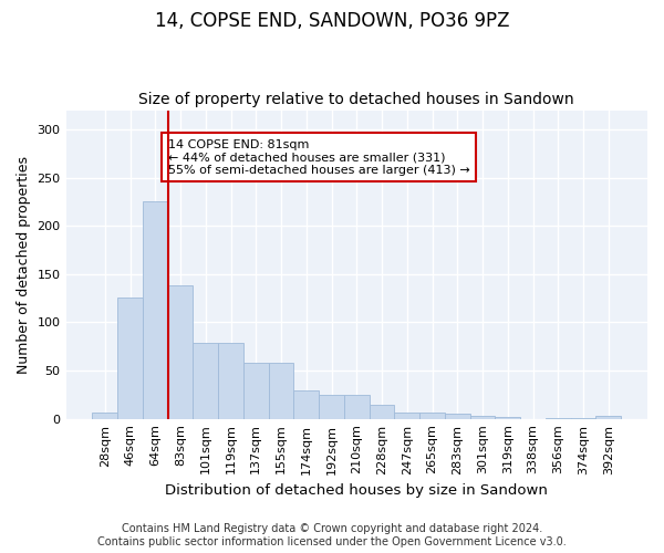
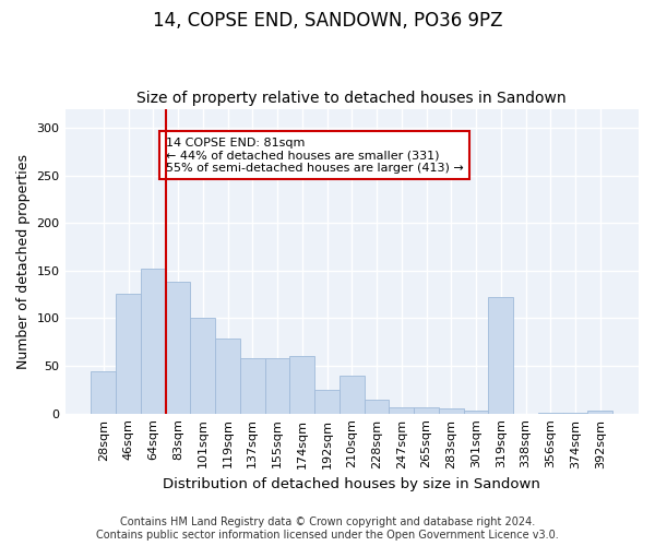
28sqm: 7 -> 44
64sqm: 226 -> 152
101sqm: 79 -> 100
174sqm: 30 -> 60
210sqm: 25 -> 40
319sqm: 2 -> 122
